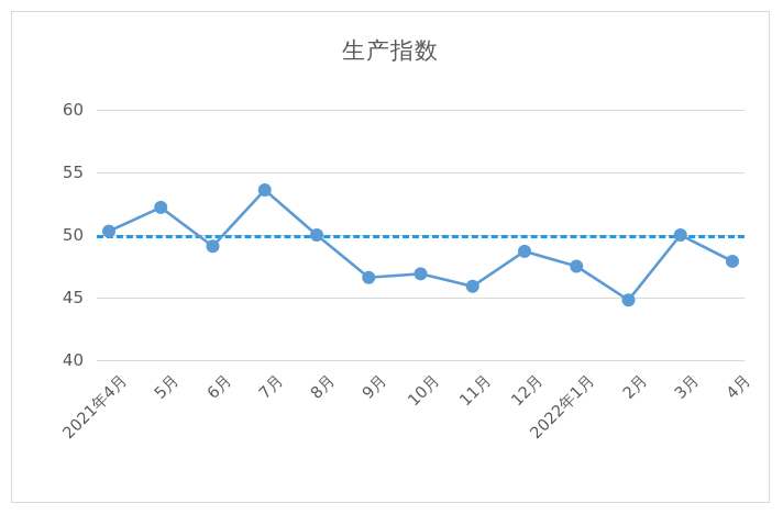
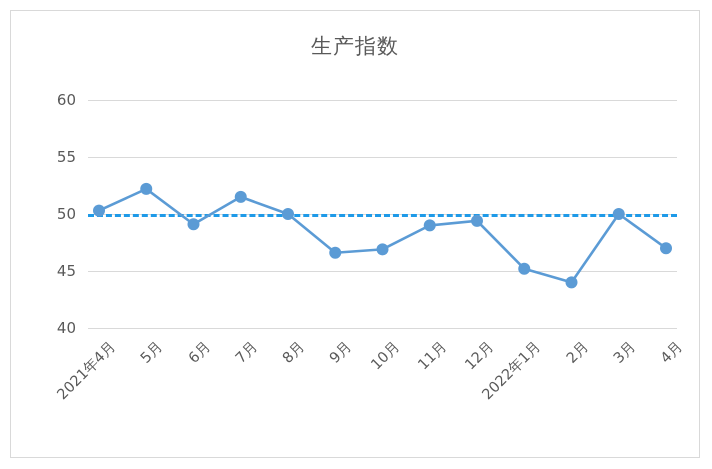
7月: 53.6 -> 51.5
11月: 45.9 -> 49.0
12月: 48.7 -> 49.4
2022年1月: 47.5 -> 45.2
2月: 44.8 -> 44.0
4月: 47.9 -> 47.0
